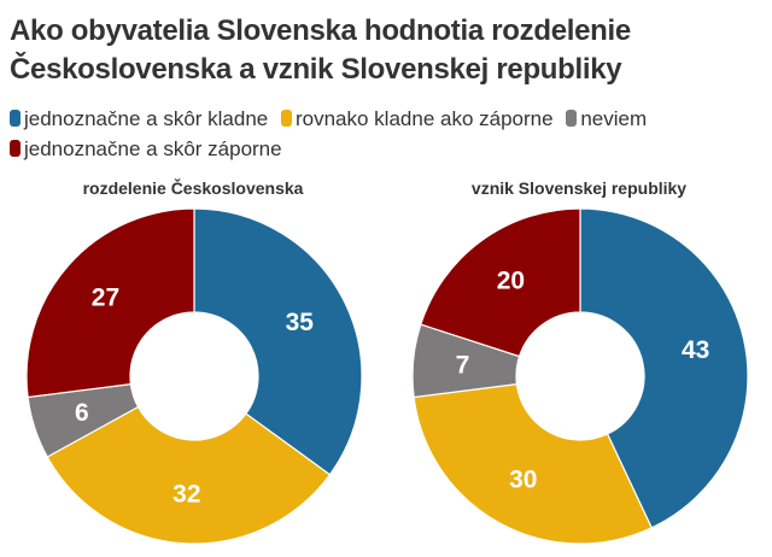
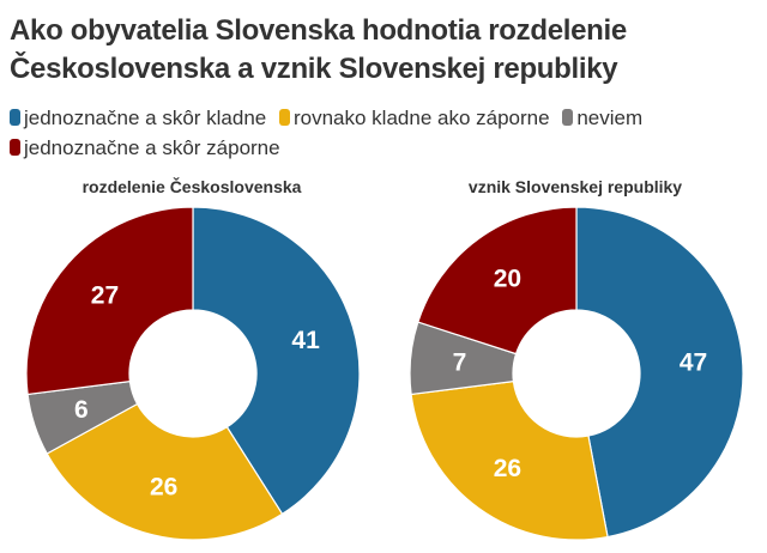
rozdelenie Československa/jednoznačne a skôr kladne: 35 -> 41
rozdelenie Československa/rovnako kladne ako záporne: 32 -> 26
vznik Slovenskej republiky/jednoznačne a skôr kladne: 43 -> 47
vznik Slovenskej republiky/rovnako kladne ako záporne: 30 -> 26
